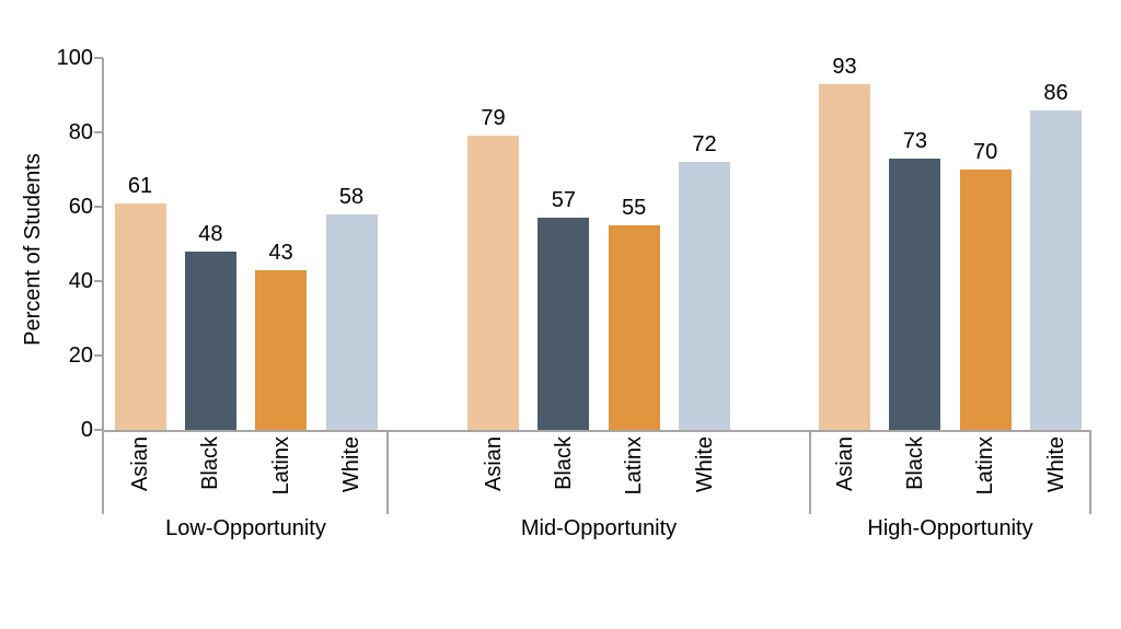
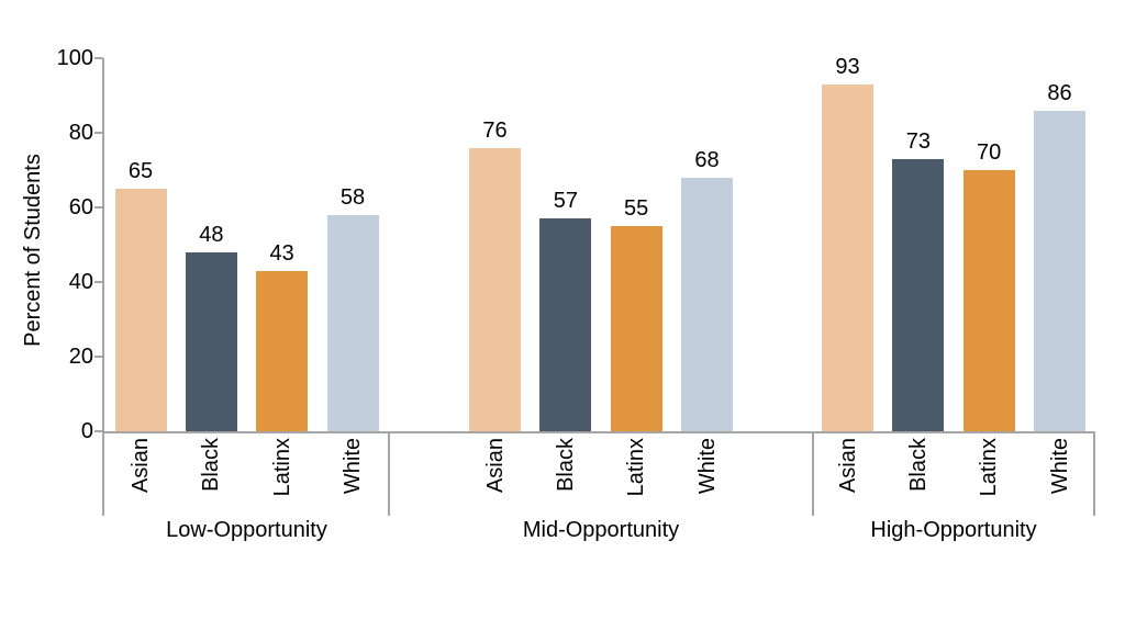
Asian/Low-Opportunity: 61 -> 65
Asian/Mid-Opportunity: 79 -> 76
White/Mid-Opportunity: 72 -> 68
